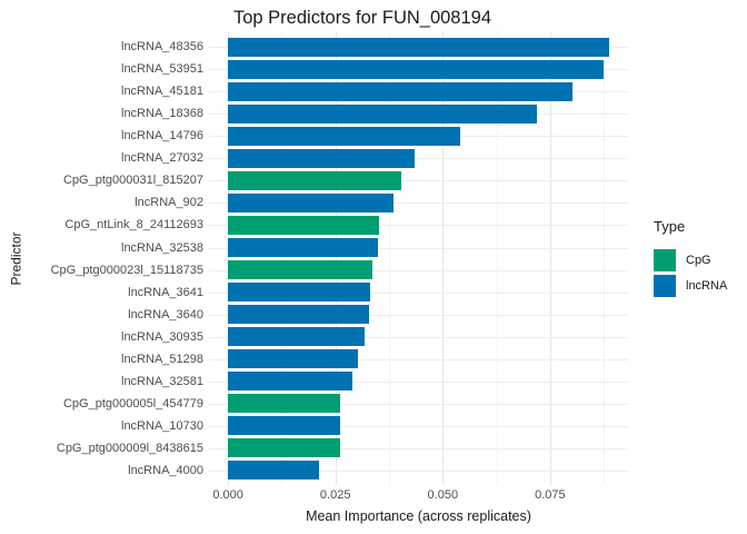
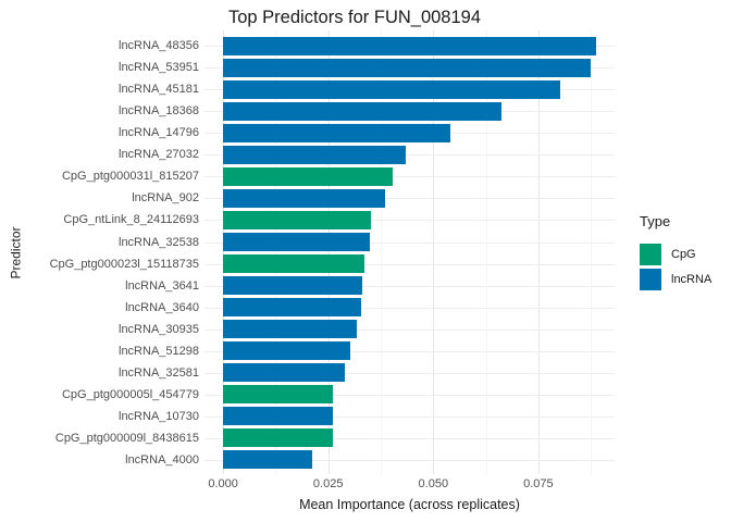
lncRNA_18368: 0.072 -> 0.066
